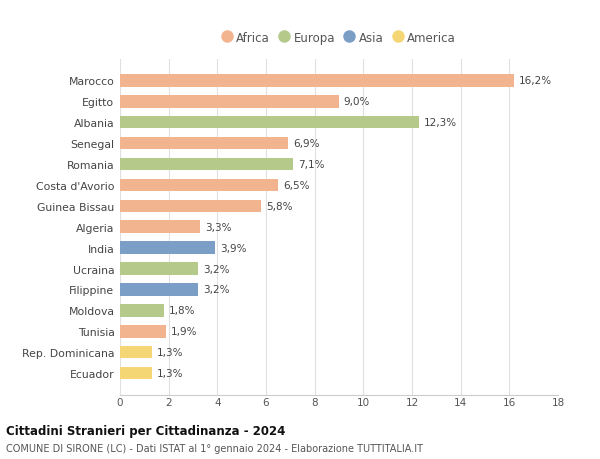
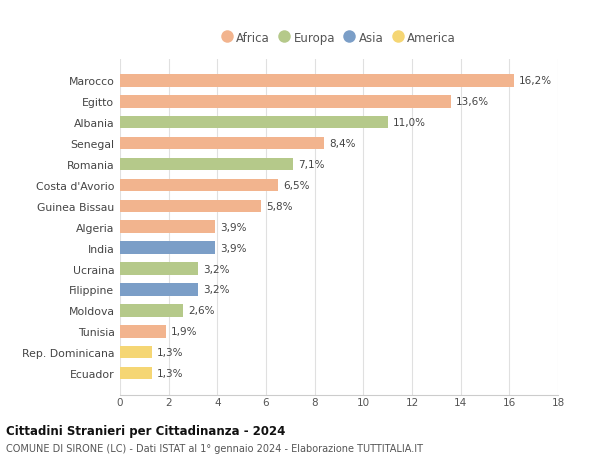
Egitto: 9,0% -> 13,6%
Albania: 12,3% -> 11,0%
Senegal: 6,9% -> 8,4%
Algeria: 3,3% -> 3,9%
Moldova: 1,8% -> 2,6%
